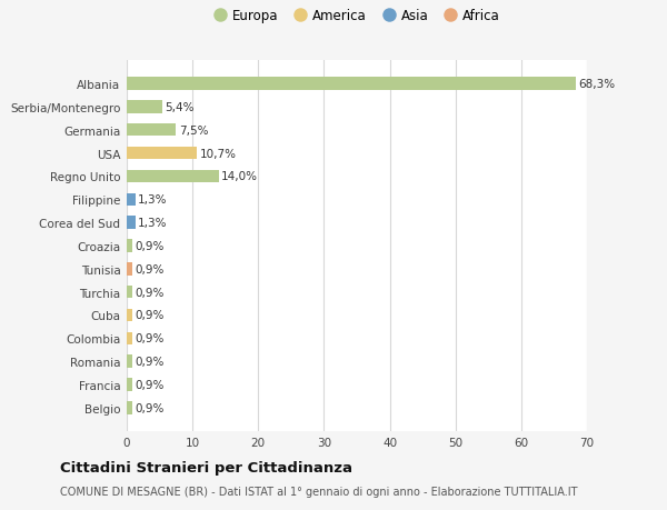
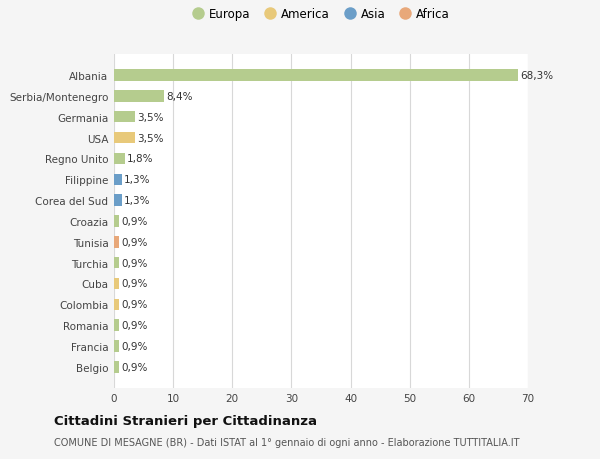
Serbia/Montenegro: 5,4% -> 8,4%
Germania: 7,5% -> 3,5%
USA: 10,7% -> 3,5%
Regno Unito: 14,0% -> 1,8%
